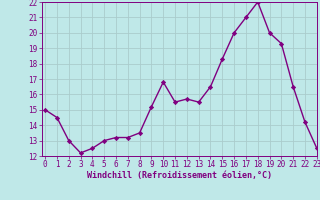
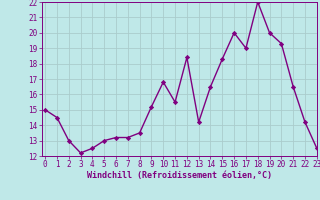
12: 15.7 -> 18.4
13: 15.5 -> 14.2
17: 21.0 -> 19.0
